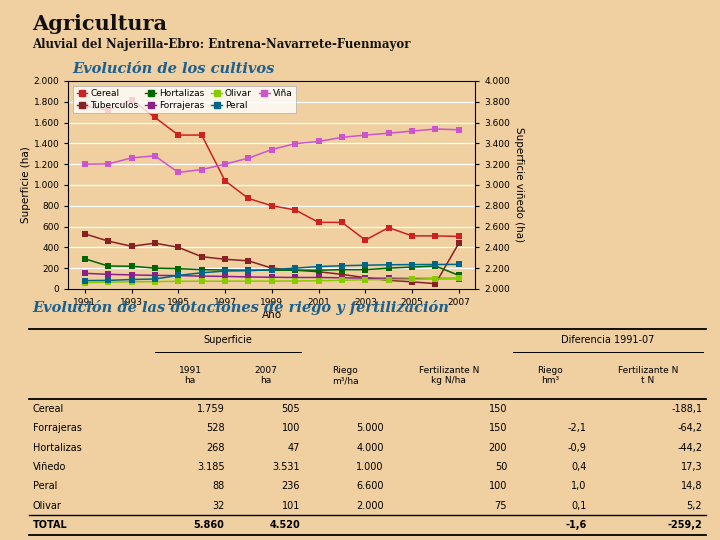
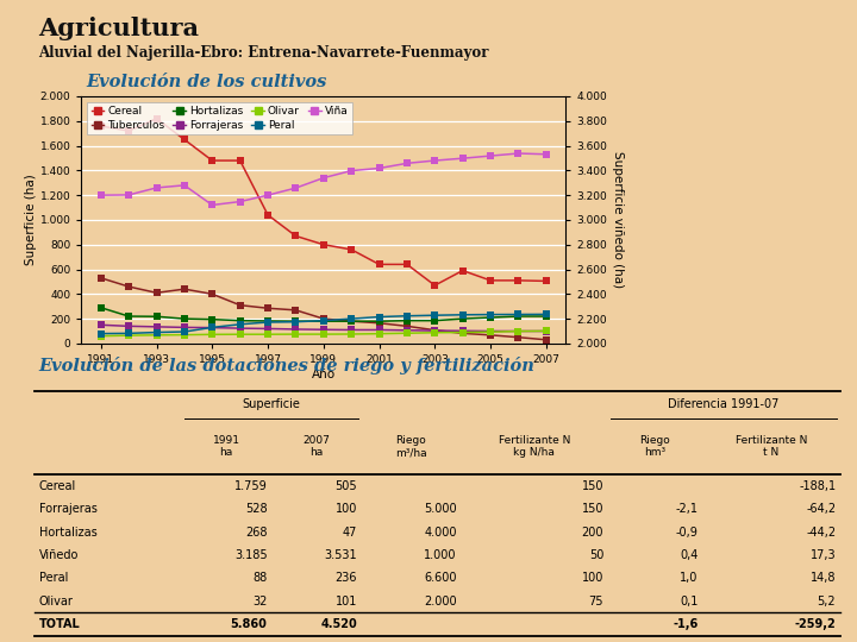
Tuberculos/2007: 440 -> 30
Hortalizas/2007: 130 -> 220
